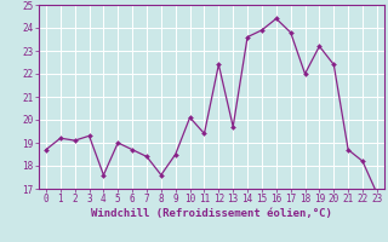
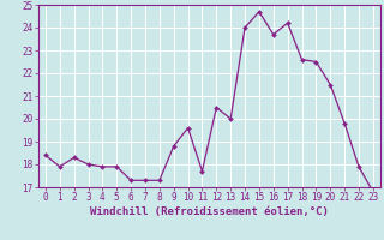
0: 18.7 -> 18.4
1: 19.2 -> 17.9
2: 19.1 -> 18.3
3: 19.3 -> 18.0
4: 17.6 -> 17.9
5: 19.0 -> 17.9
6: 18.7 -> 17.3
7: 18.4 -> 17.3
8: 17.6 -> 17.3
9: 18.5 -> 18.8
10: 20.1 -> 19.6
11: 19.4 -> 17.7
12: 22.4 -> 20.5
13: 19.7 -> 20.0
14: 23.6 -> 24.0
15: 23.9 -> 24.7
16: 24.4 -> 23.7
17: 23.8 -> 24.2
18: 22.0 -> 22.6
19: 23.2 -> 22.5
20: 22.4 -> 21.5
21: 18.7 -> 19.8
22: 18.2 -> 17.9
